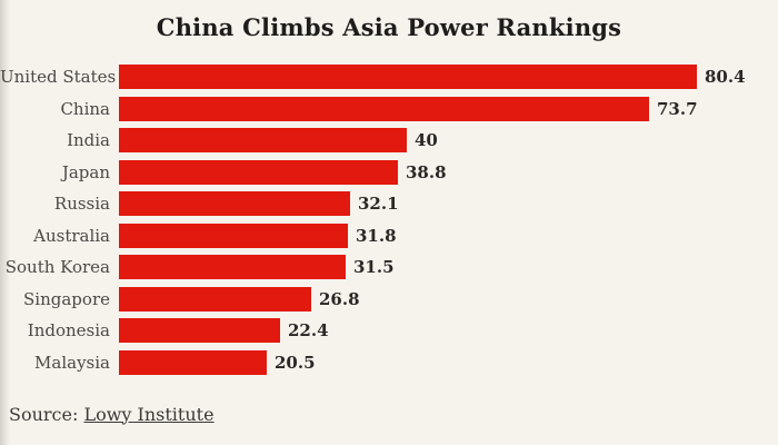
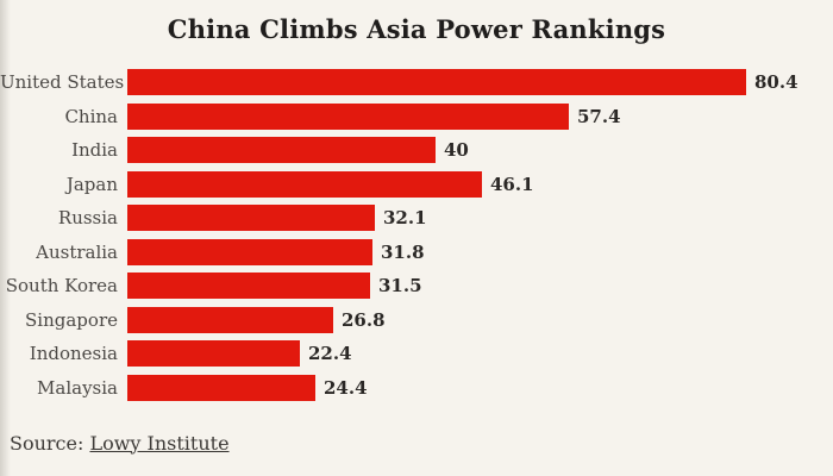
China: 73.7 -> 57.4
Japan: 38.8 -> 46.1
Malaysia: 20.5 -> 24.4
